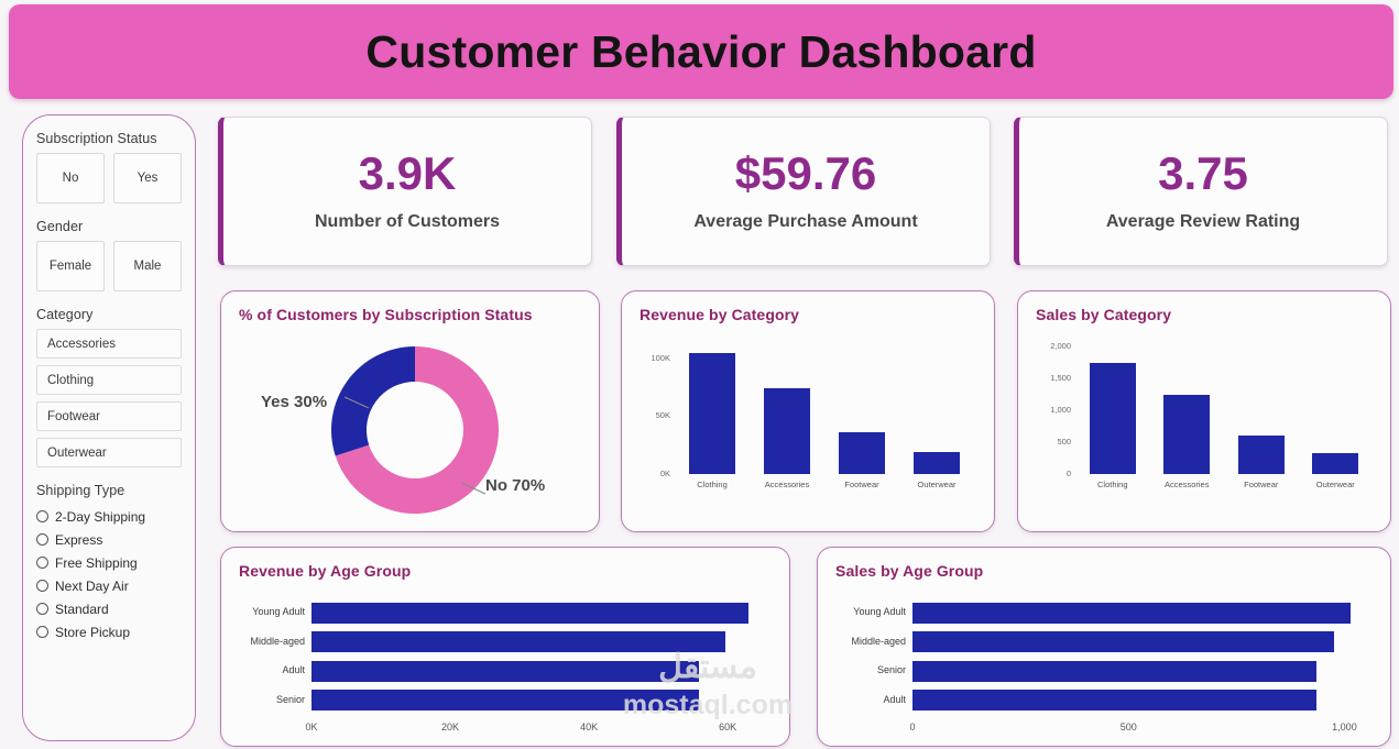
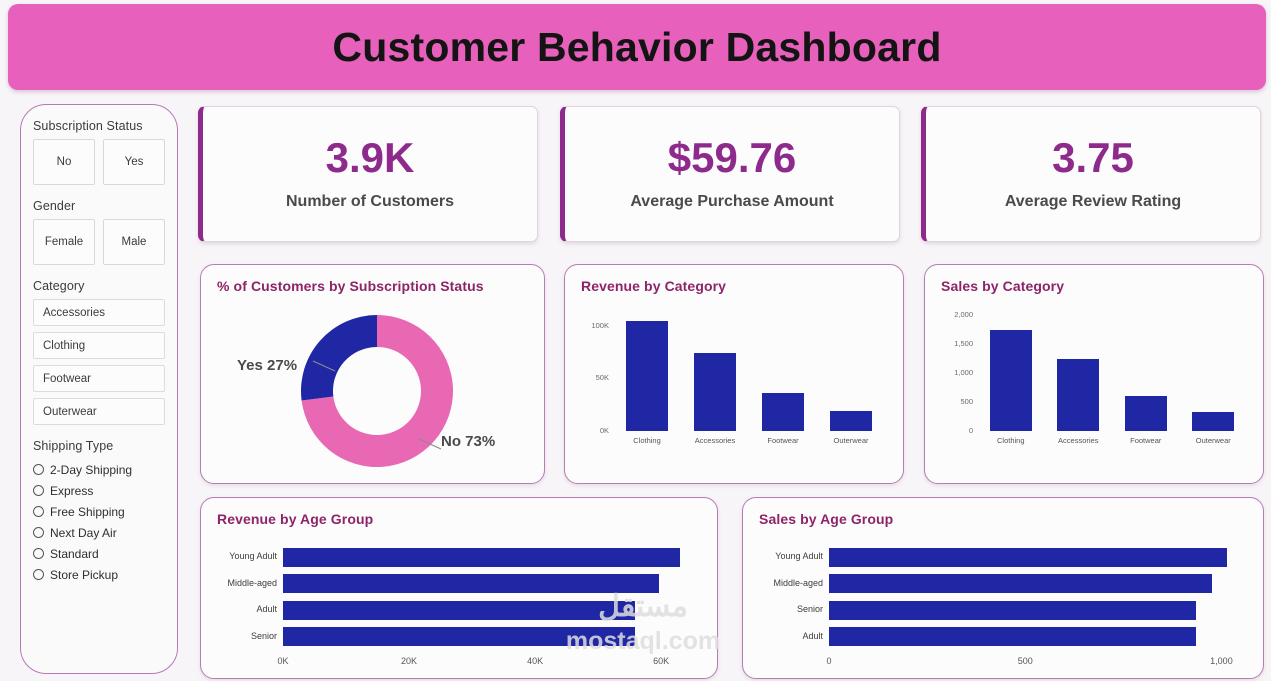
% of Customers by Subscription Status/Yes: 30% -> 27%
% of Customers by Subscription Status/No: 70% -> 73%
